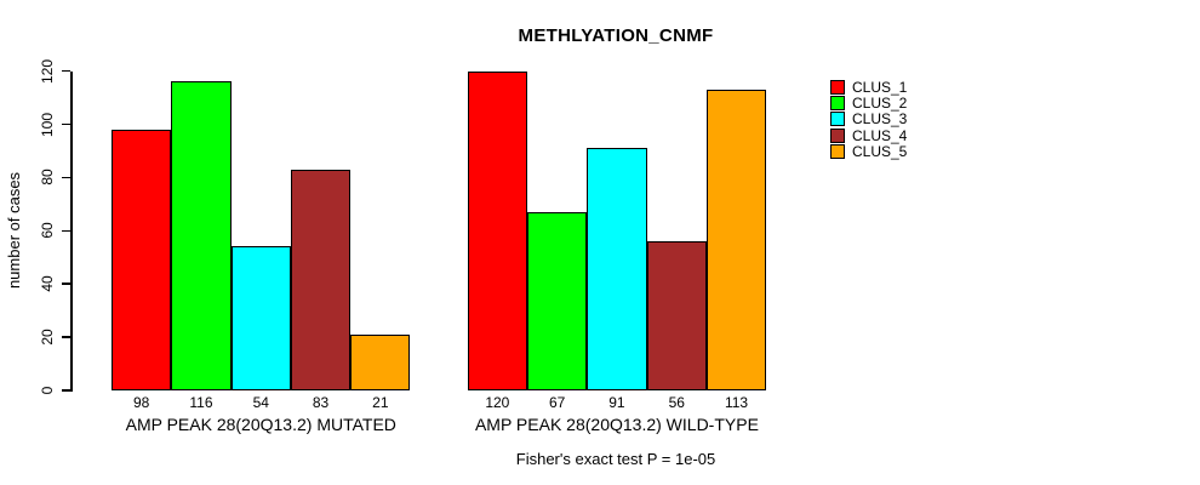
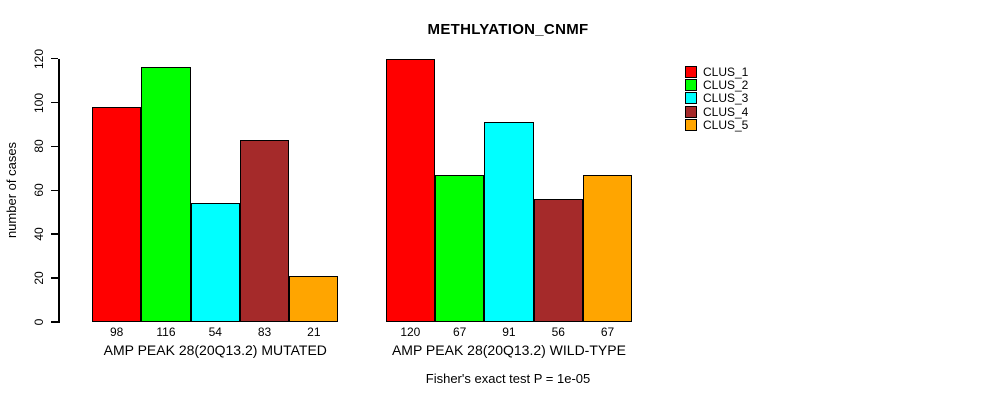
CLUS_5/AMP PEAK 28(20Q13.2) WILD-TYPE: 113 -> 67
